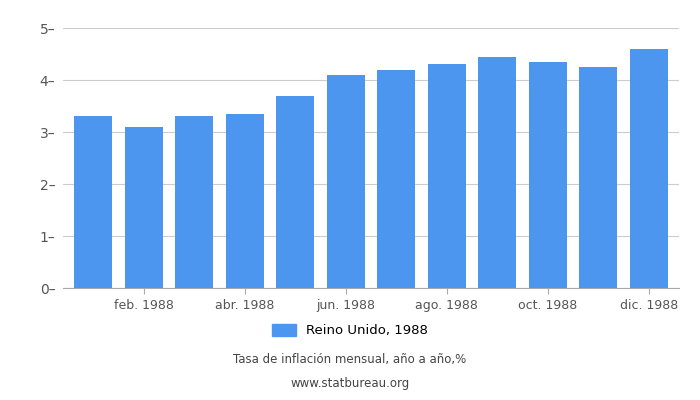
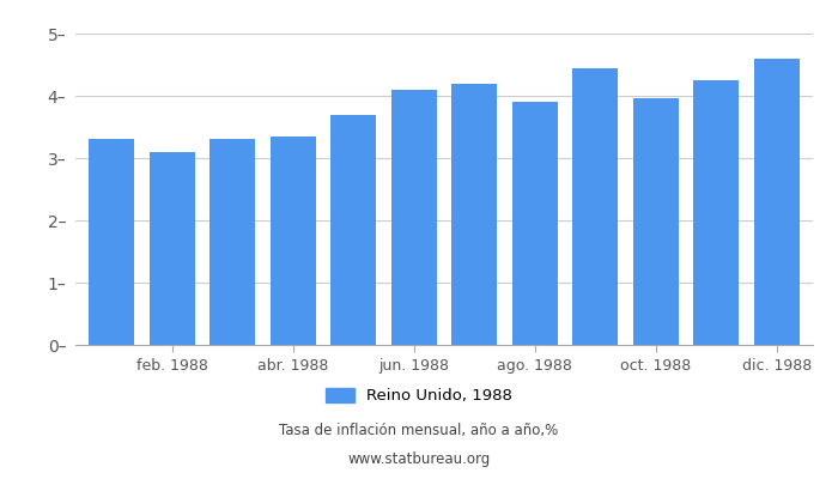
ago. 1988: 4.30– -> 3.90–
oct. 1988: 4.35– -> 3.96–
